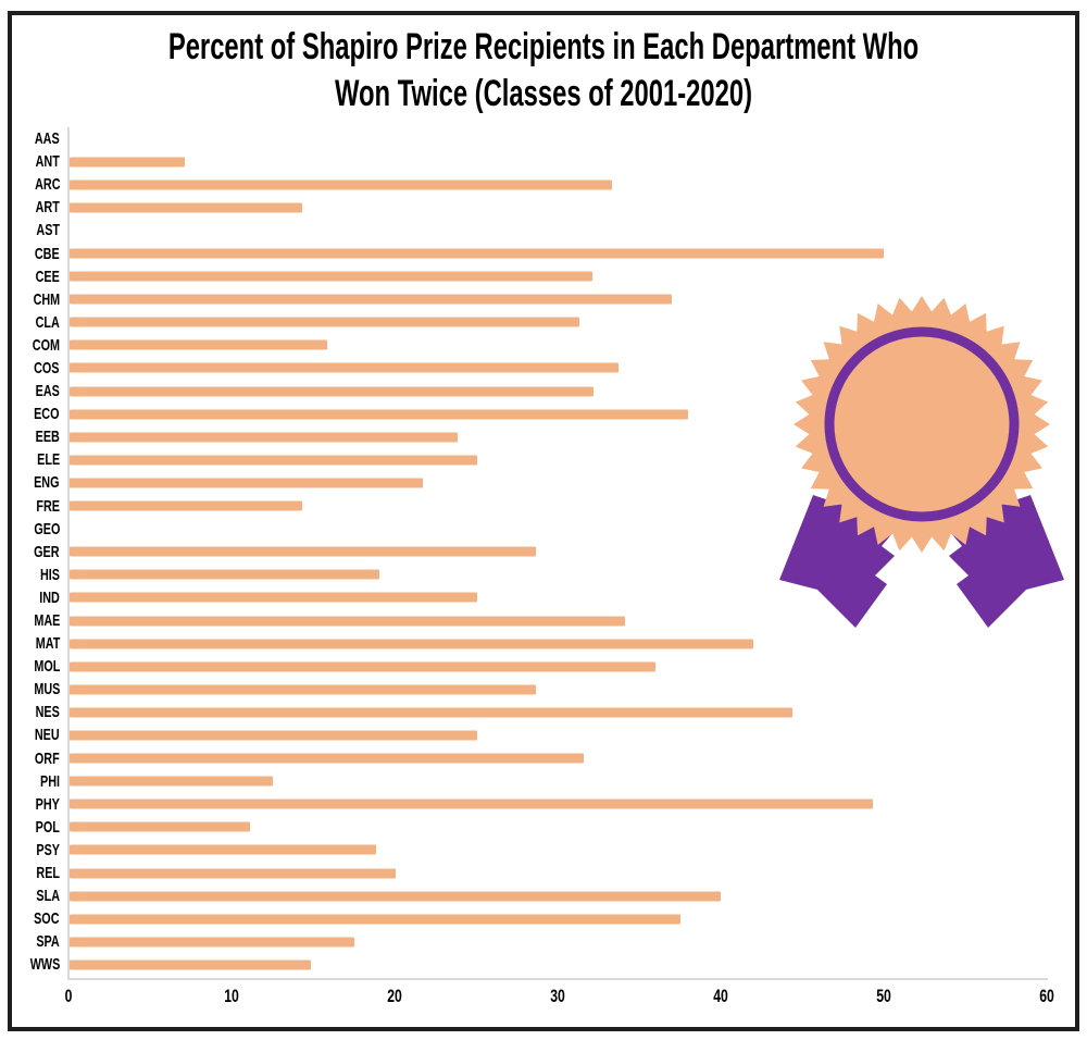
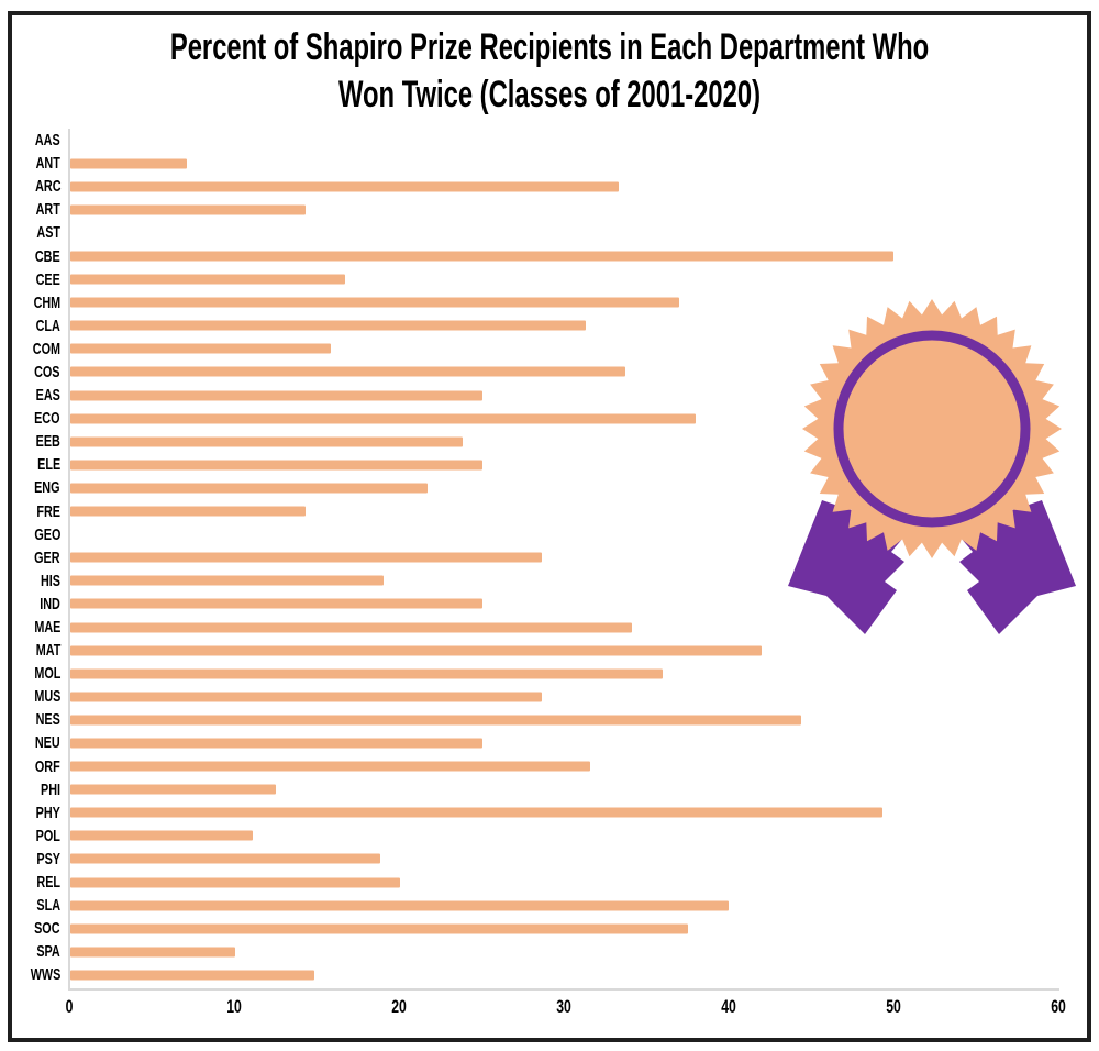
CEE: 32.1 -> 16.7
EAS: 32.2 -> 25.0
SPA: 17.5 -> 10.0
